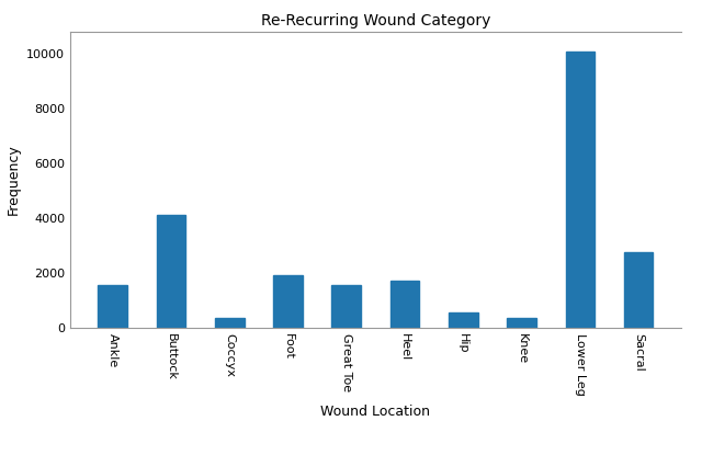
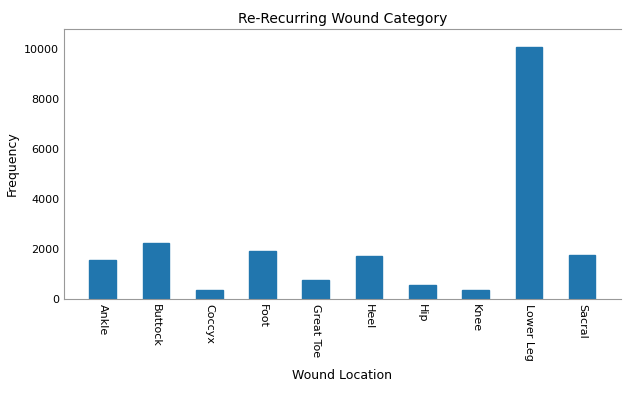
Buttock: 4100 -> 2250
Great Toe: 1550 -> 750
Sacral: 2750 -> 1740
